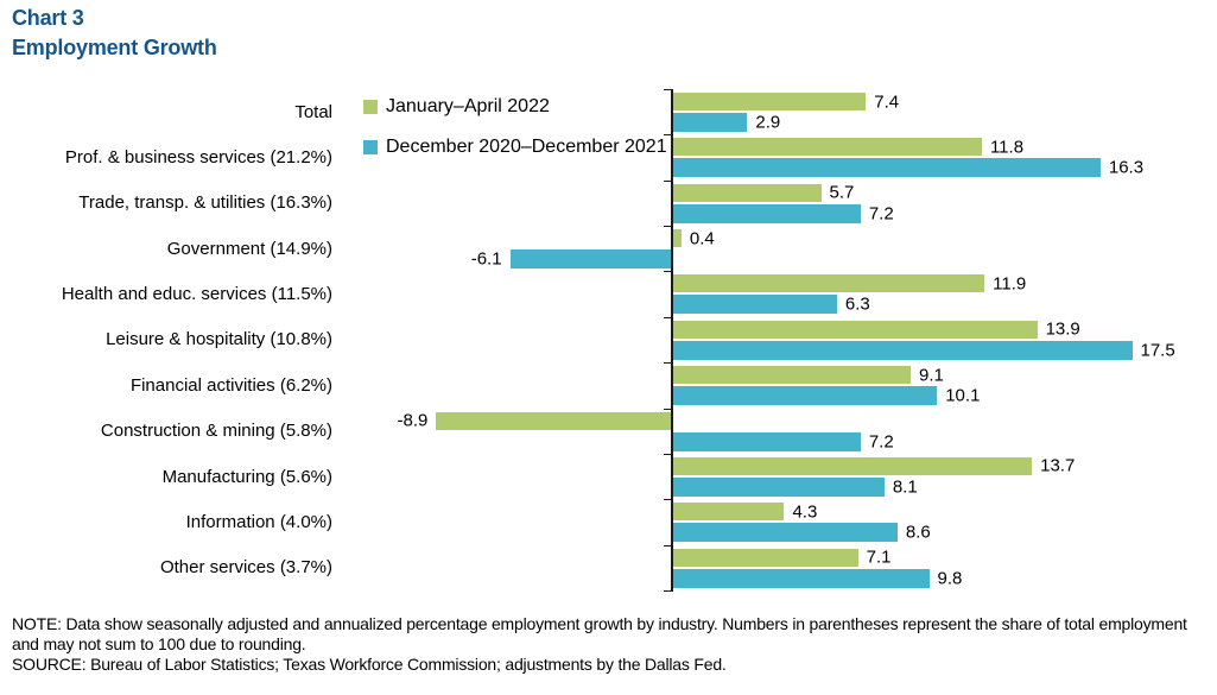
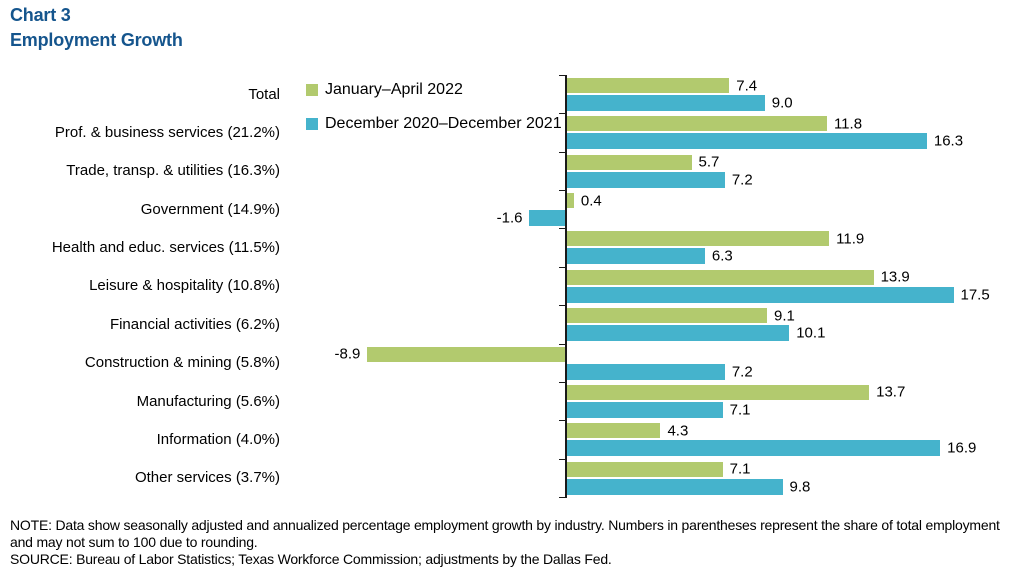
December 2020–December 2021/Total: 2.9 -> 9.0
December 2020–December 2021/Government (14.9%): -6.1 -> -1.6
December 2020–December 2021/Manufacturing (5.6%): 8.1 -> 7.1
December 2020–December 2021/Information (4.0%): 8.6 -> 16.9
